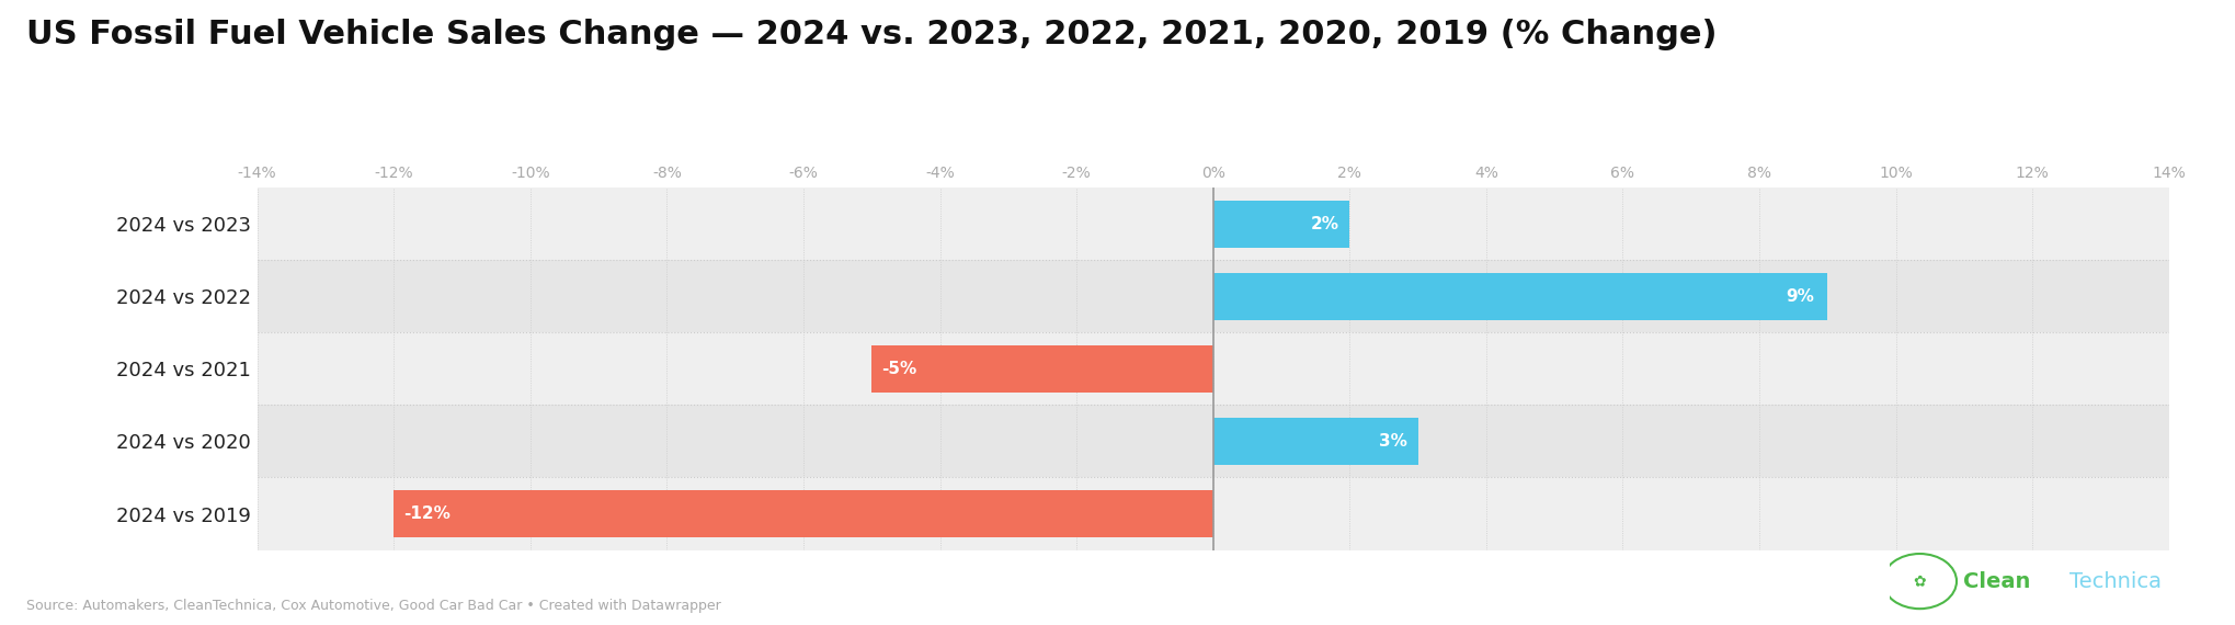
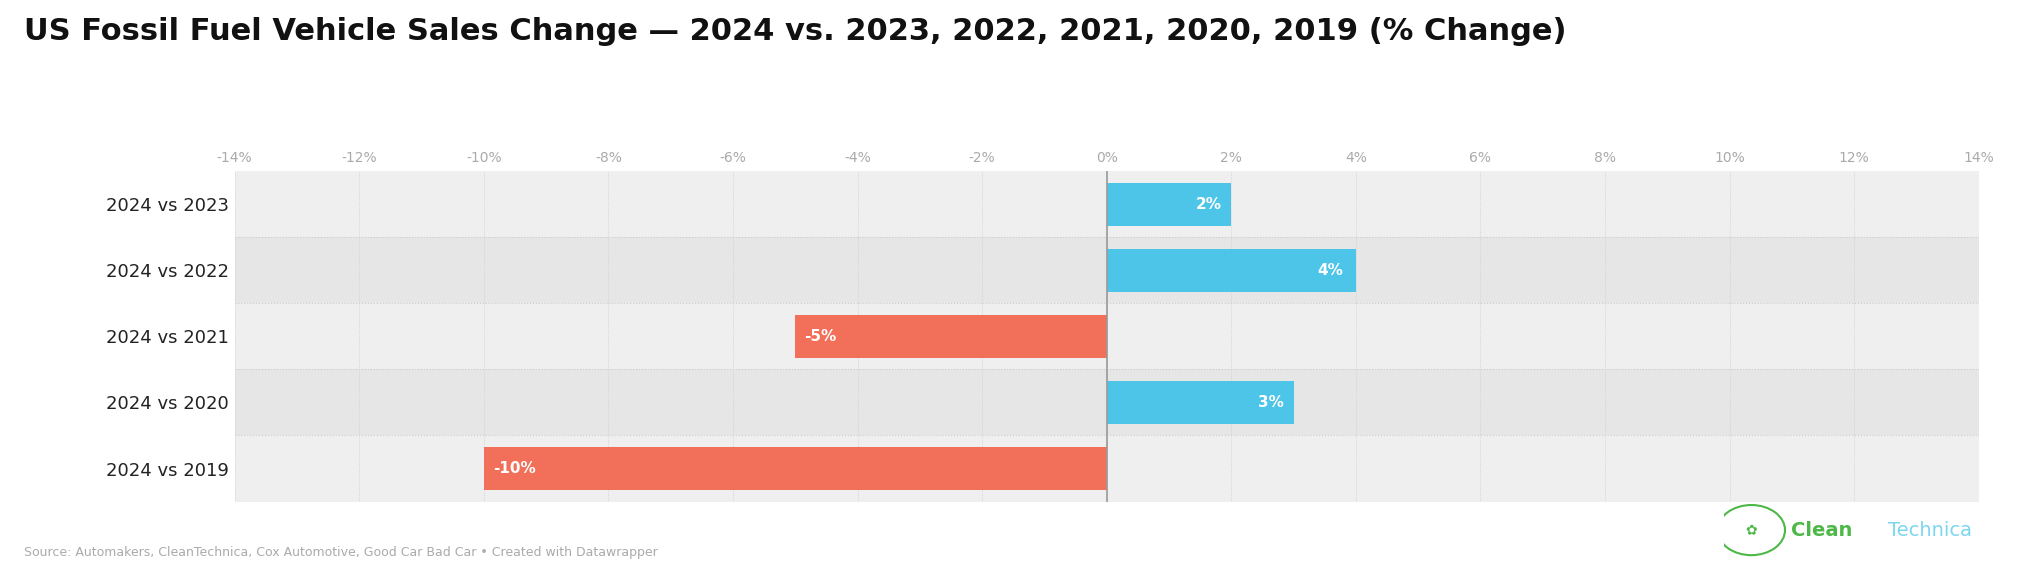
2024 vs 2022: 9% -> 4%
2024 vs 2019: -12% -> -10%
